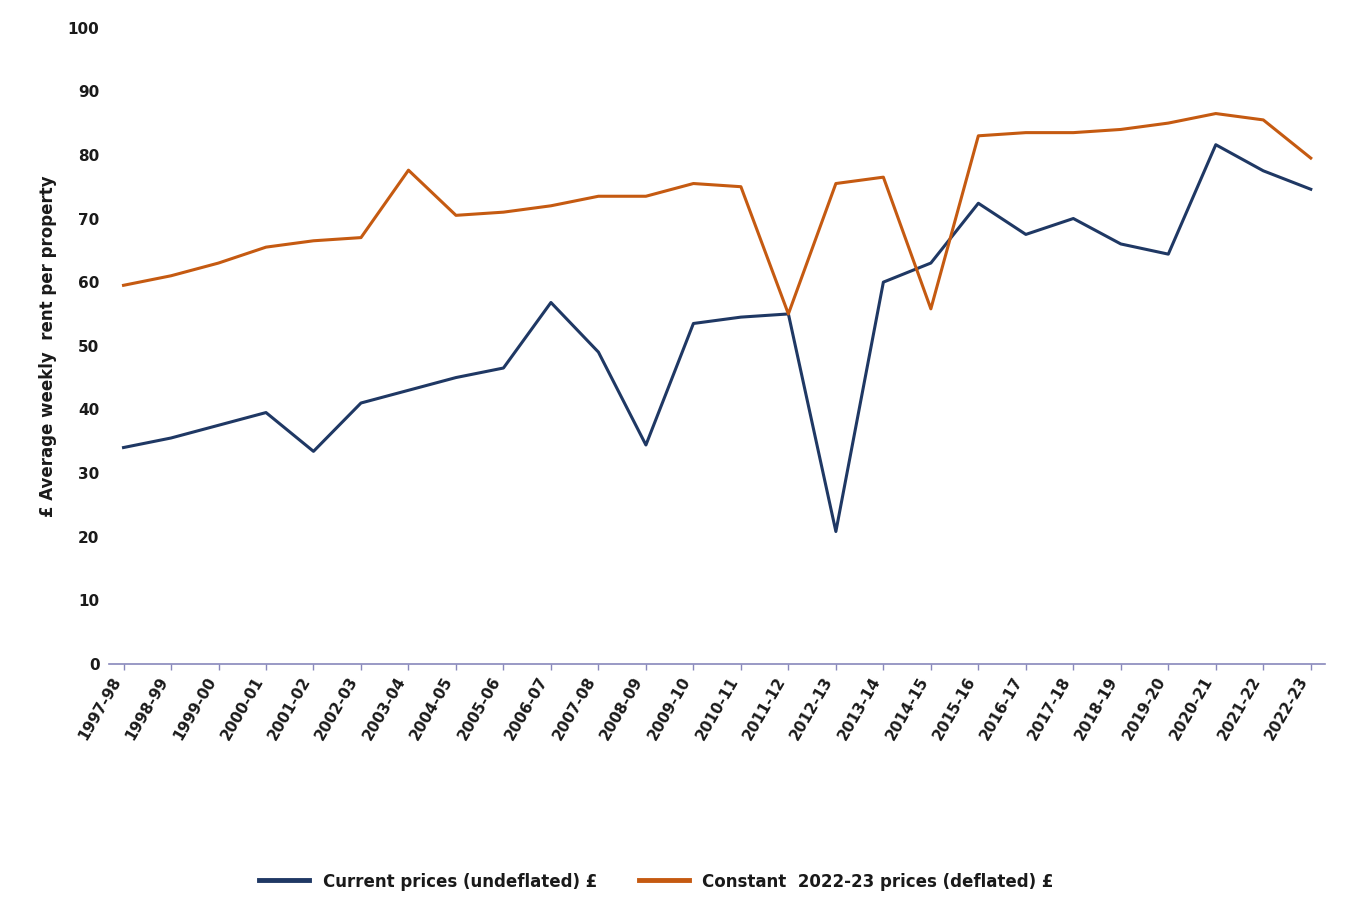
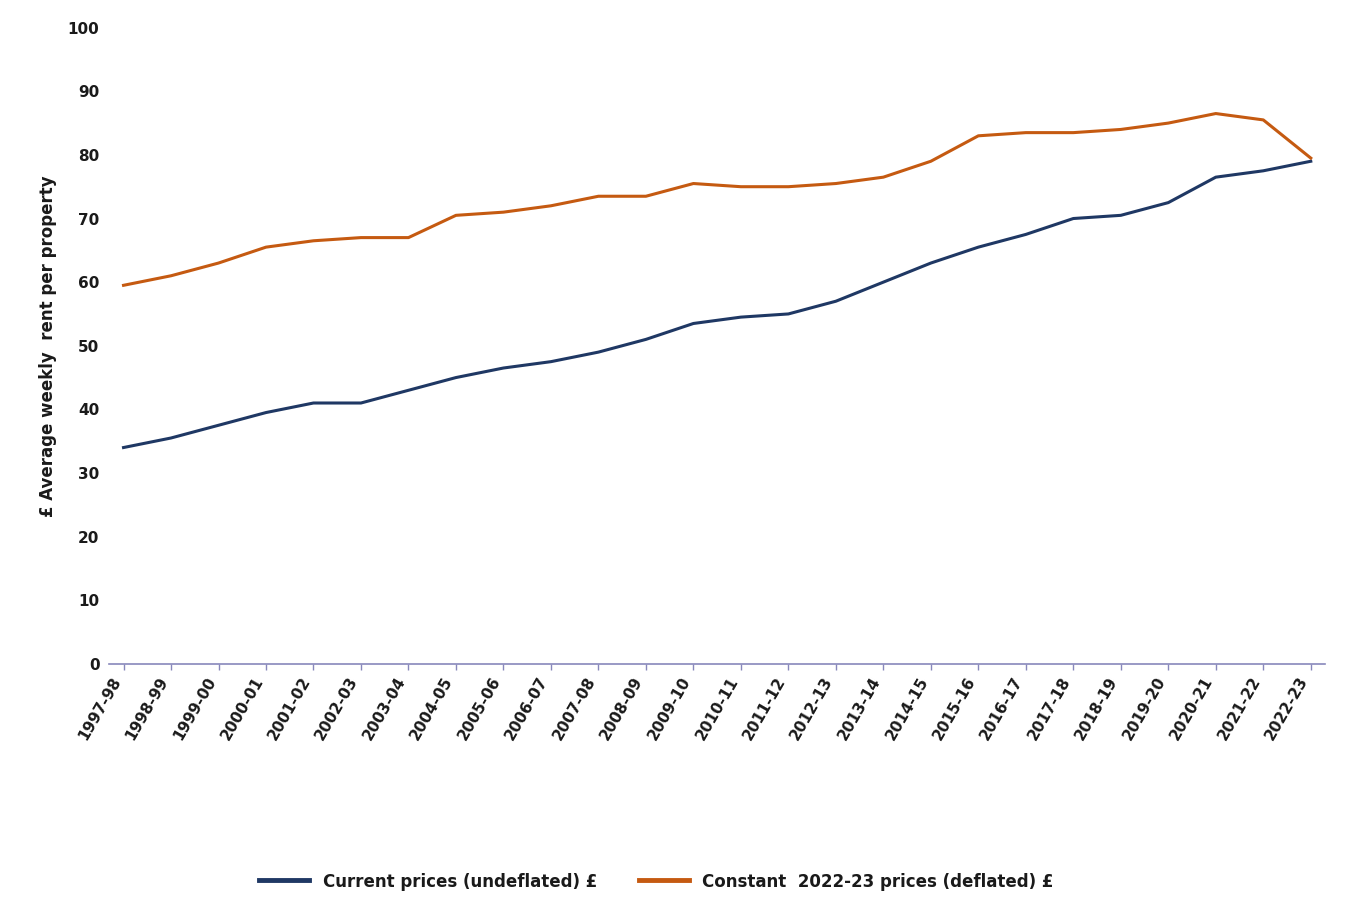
Current prices (undeflated) £/2001-02: 33.4 -> 41.0
Constant 2022-23 prices (deflated) £/2003-04: 77.6 -> 67.0
Current prices (undeflated) £/2006-07: 56.8 -> 47.5
Current prices (undeflated) £/2008-09: 34.4 -> 51.0
Constant 2022-23 prices (deflated) £/2011-12: 55.0 -> 75.0
Current prices (undeflated) £/2012-13: 20.8 -> 57.0
Constant 2022-23 prices (deflated) £/2014-15: 55.8 -> 79.0
Current prices (undeflated) £/2015-16: 72.4 -> 65.5
Current prices (undeflated) £/2018-19: 66.0 -> 70.5
Current prices (undeflated) £/2019-20: 64.4 -> 72.5
Current prices (undeflated) £/2020-21: 81.6 -> 76.5
Current prices (undeflated) £/2022-23: 74.6 -> 79.0
